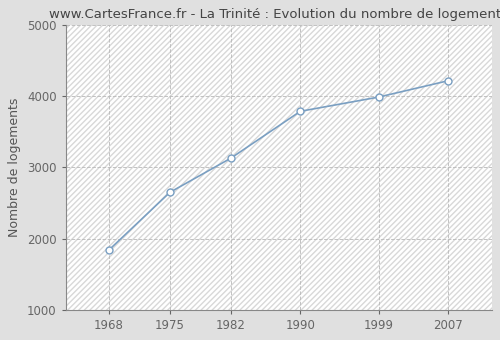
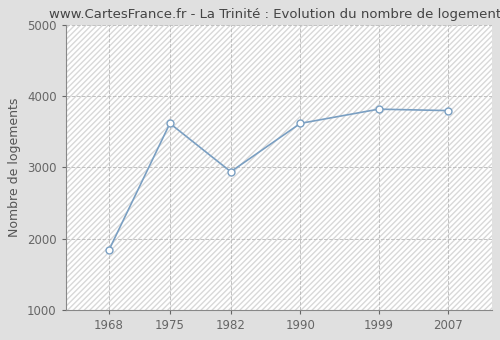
1975: 2650 -> 3620
1982: 3130 -> 2940
1990: 3790 -> 3620
1999: 3990 -> 3820
2007: 4220 -> 3800
